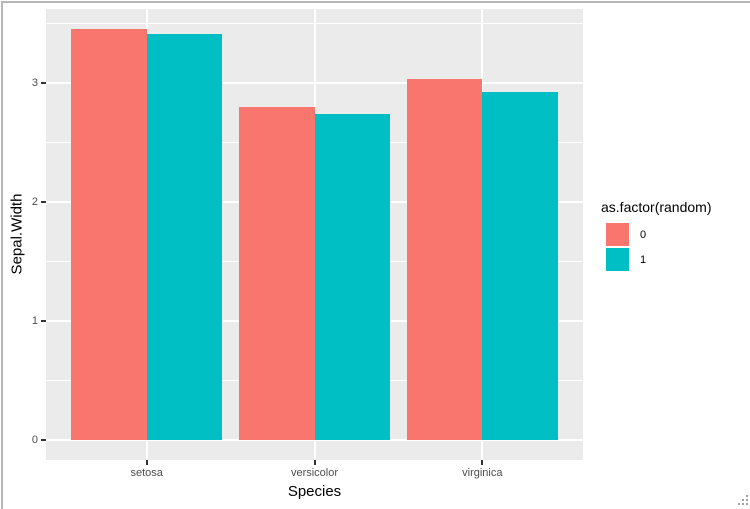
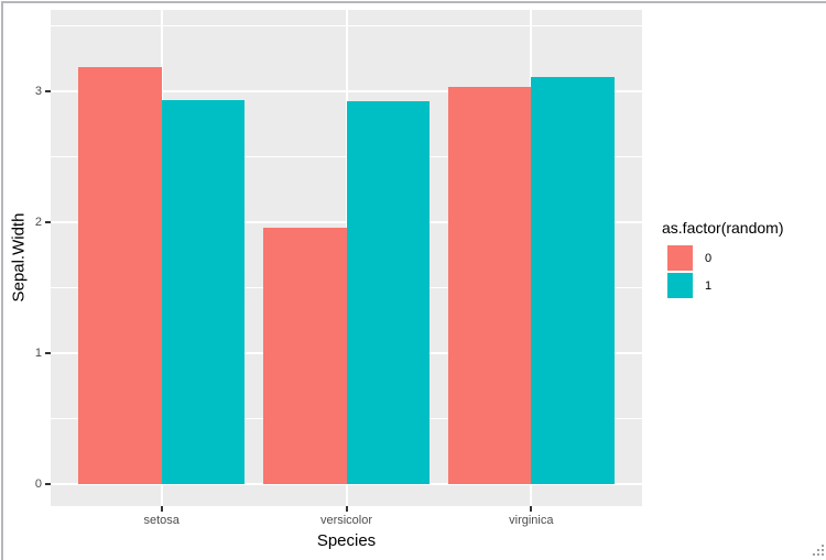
0/setosa: 3.45 -> 3.18
1/setosa: 3.41 -> 2.93
0/versicolor: 2.80 -> 1.96
1/versicolor: 2.74 -> 2.92
1/virginica: 2.92 -> 3.11
